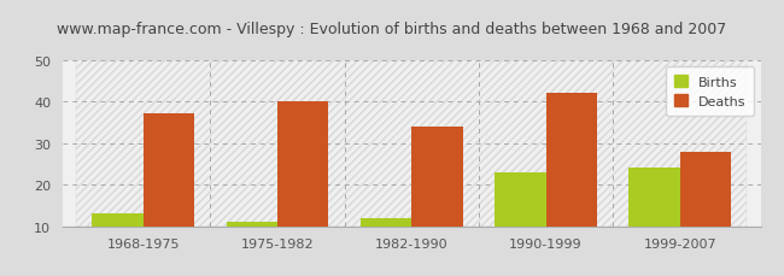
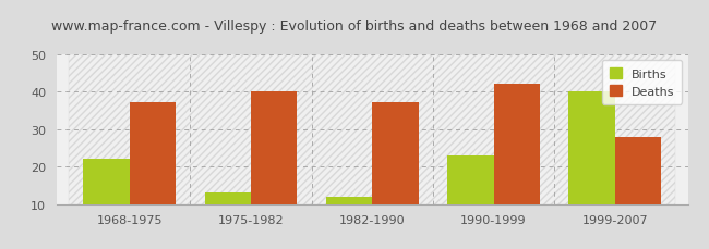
Births/1968-1975: 13 -> 22
Births/1975-1982: 11 -> 13
Deaths/1982-1990: 34 -> 37
Births/1999-2007: 24 -> 40
